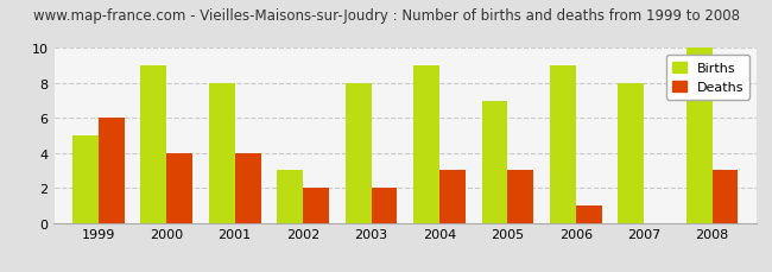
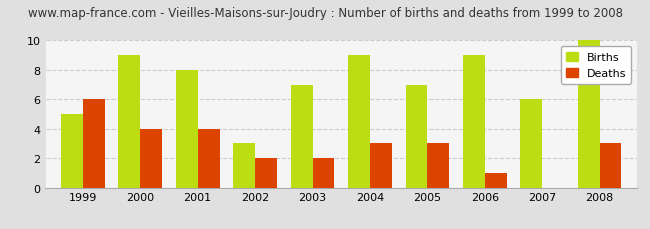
Births/2003: 8 -> 7
Births/2007: 8 -> 6
